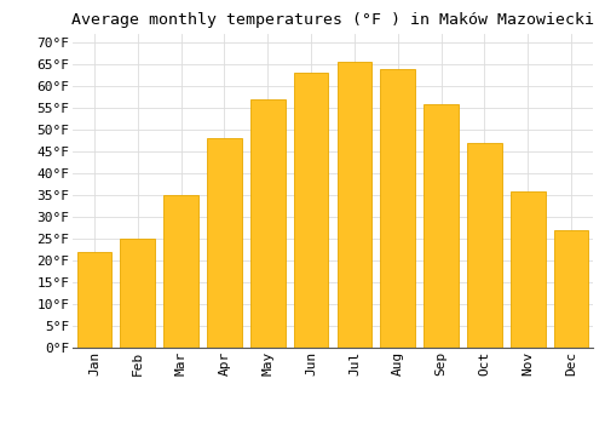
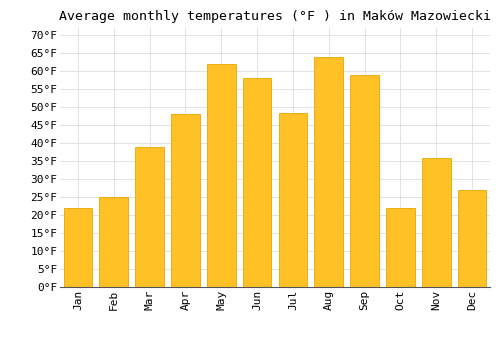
Mar: 35.0°F -> 39.0°F
May: 57.0°F -> 62.0°F
Jun: 63.0°F -> 58.0°F
Jul: 65.5°F -> 48.5°F
Sep: 56.0°F -> 59.0°F
Oct: 47.0°F -> 22.0°F
